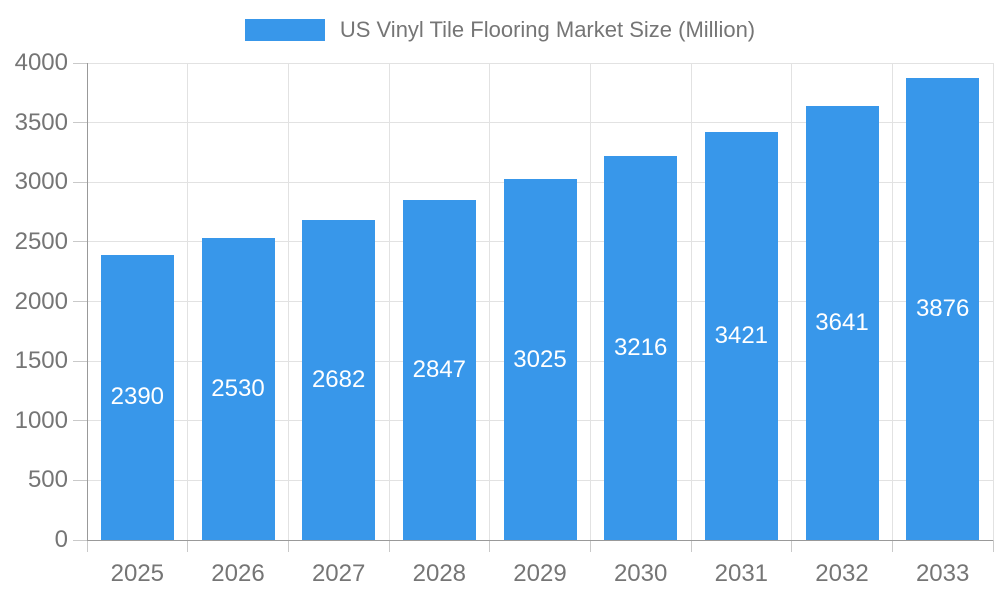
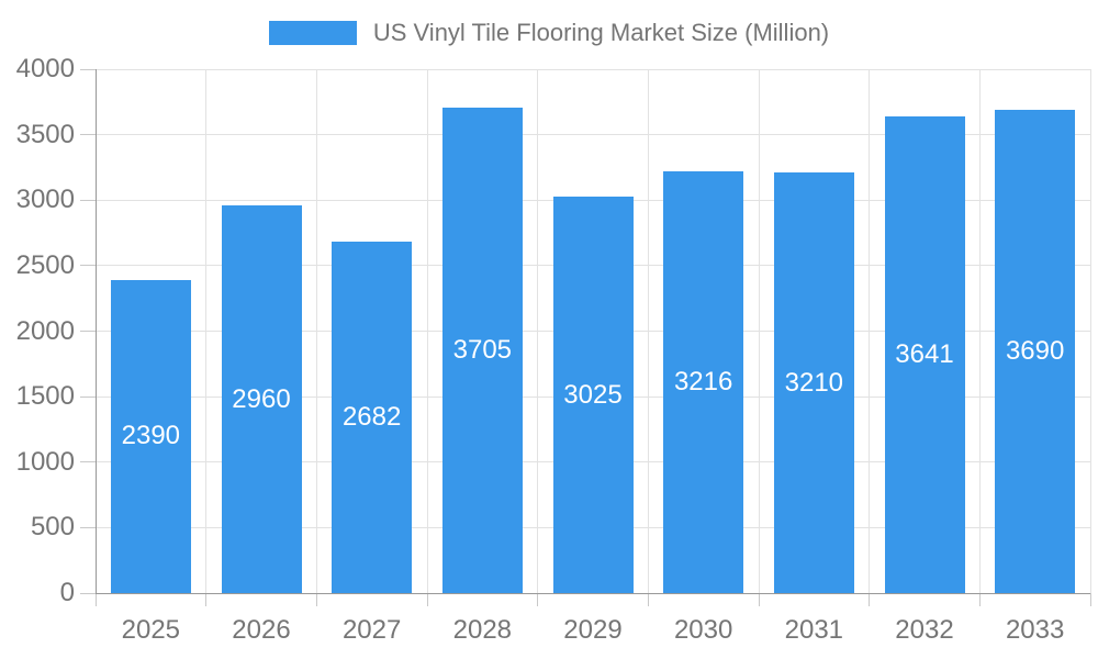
2026: 2530 -> 2960
2028: 2847 -> 3705
2031: 3421 -> 3210
2033: 3876 -> 3690
